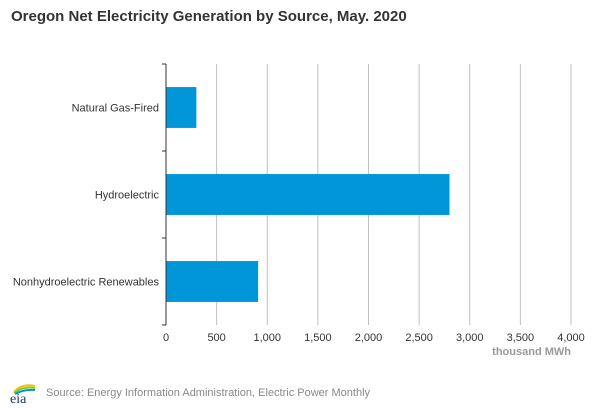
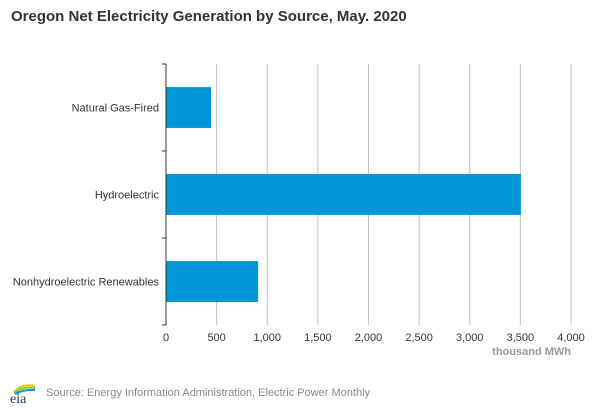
Natural Gas-Fired: 300 -> 400
Hydroelectric: 2800 -> 3500
